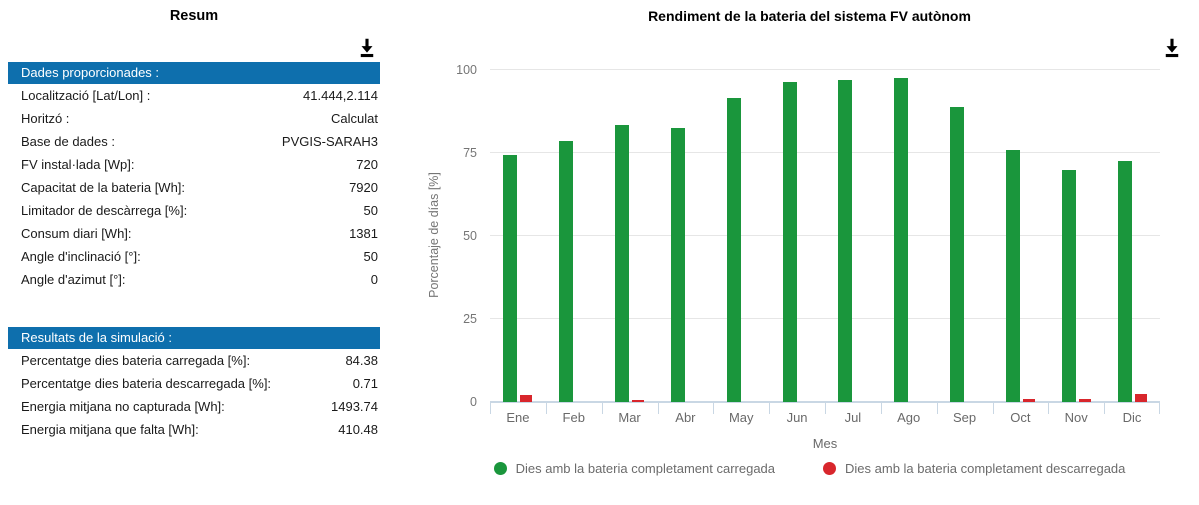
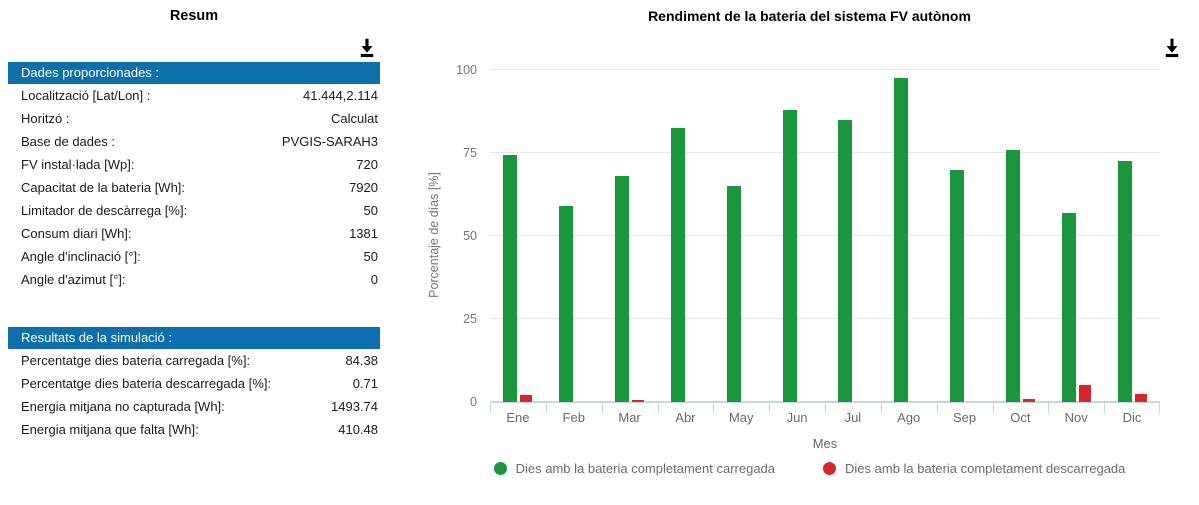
Dies amb la bateria completament carregada/Feb: 78 -> 59
Dies amb la bateria completament carregada/Mar: 84 -> 68
Dies amb la bateria completament carregada/May: 92 -> 65
Dies amb la bateria completament carregada/Jun: 96 -> 88
Dies amb la bateria completament carregada/Jul: 97 -> 85
Dies amb la bateria completament carregada/Sep: 89 -> 70
Dies amb la bateria completament carregada/Nov: 70 -> 57
Dies amb la bateria completament descarregada/Nov: 1 -> 5
